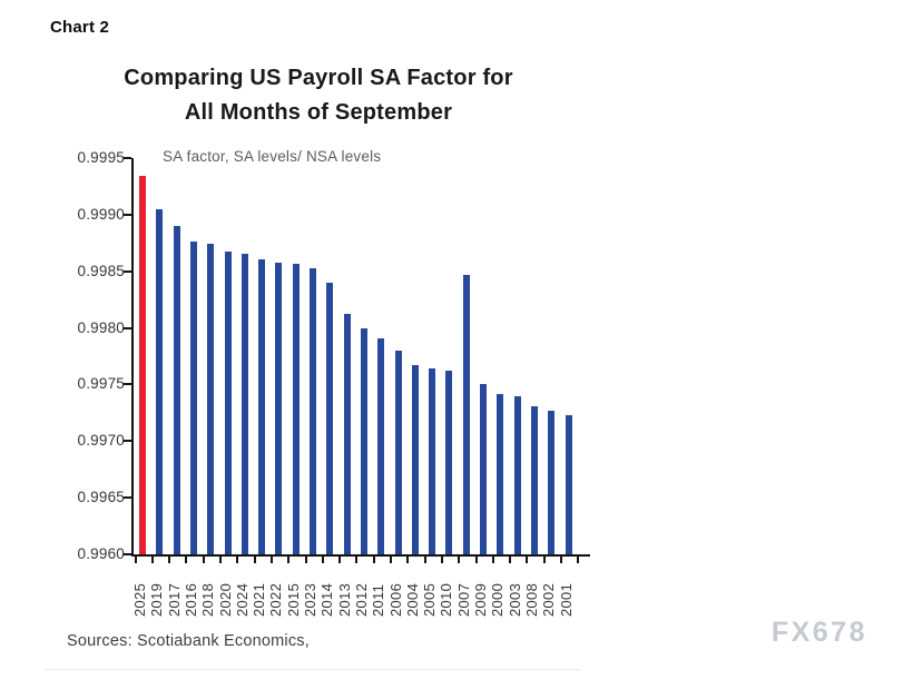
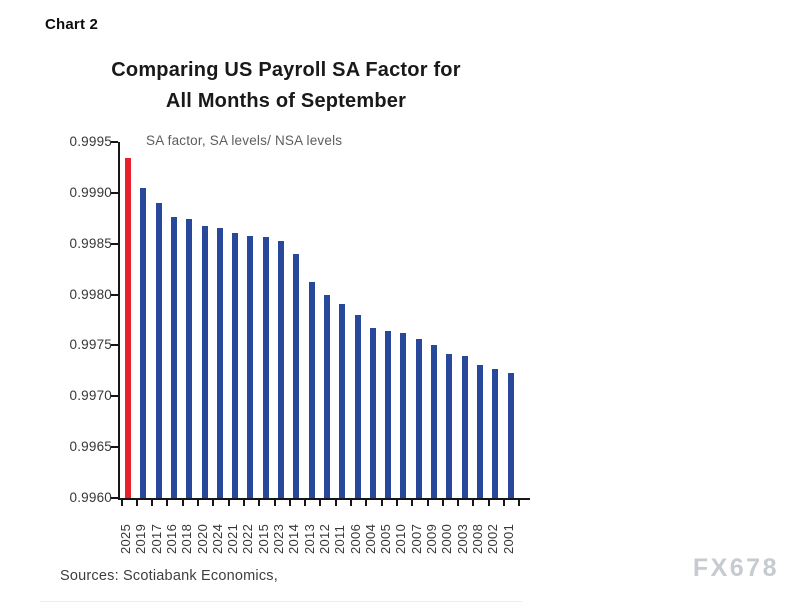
2007: 0.99847 -> 0.99756
